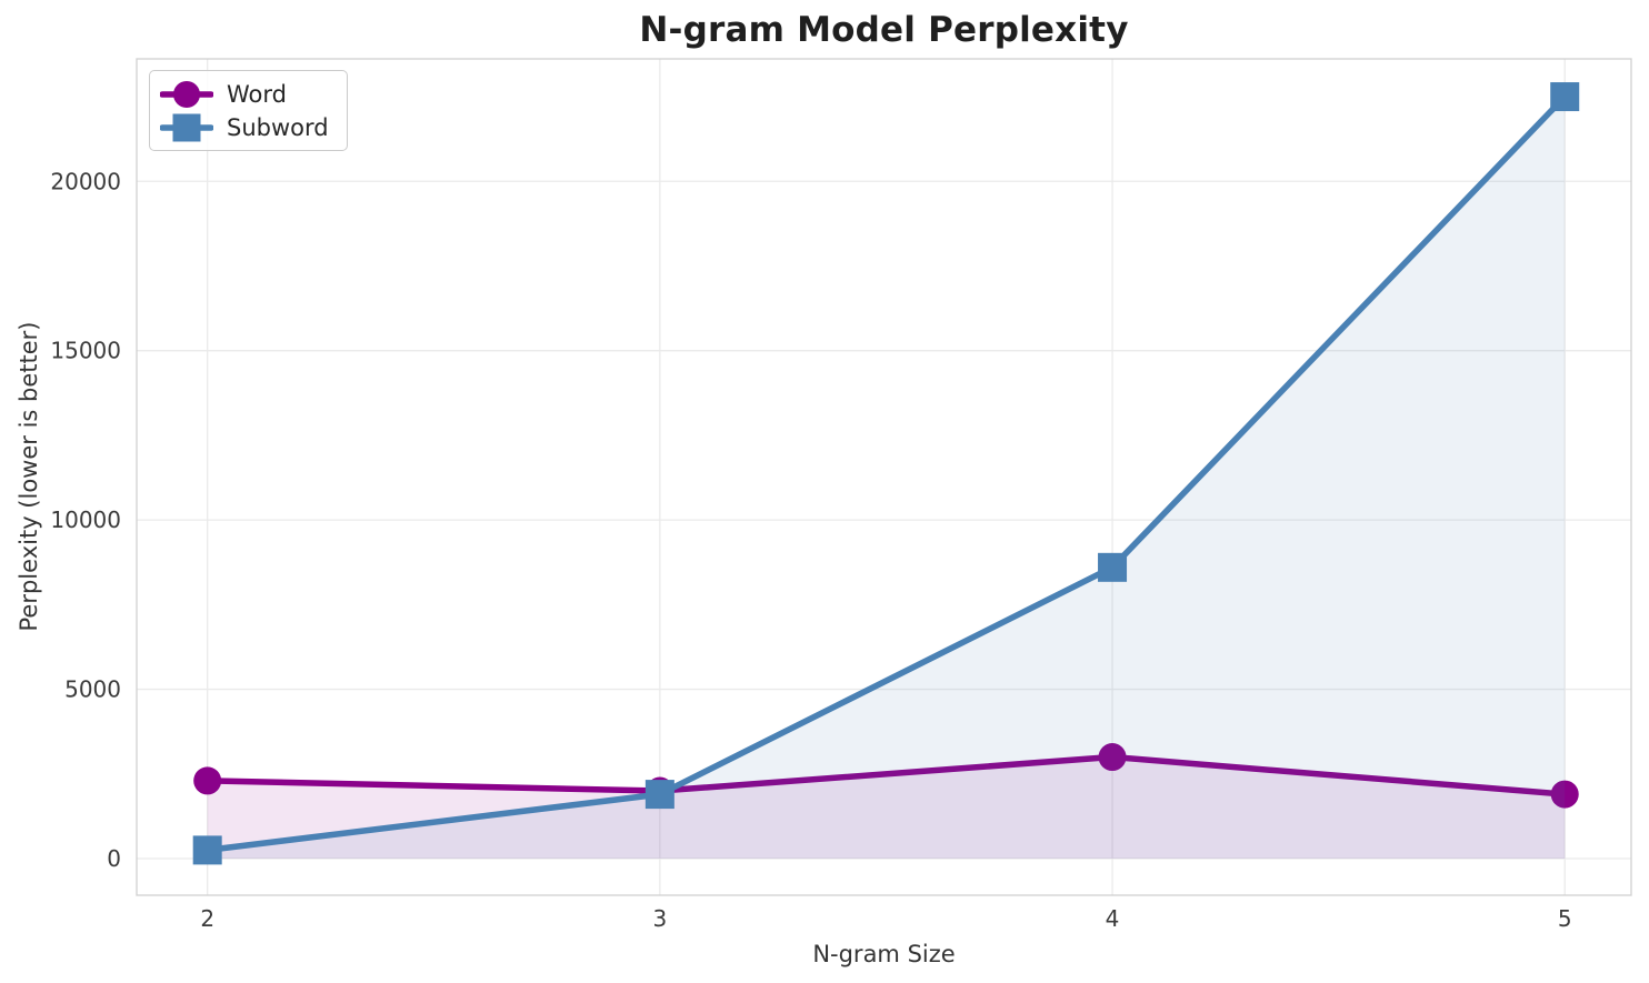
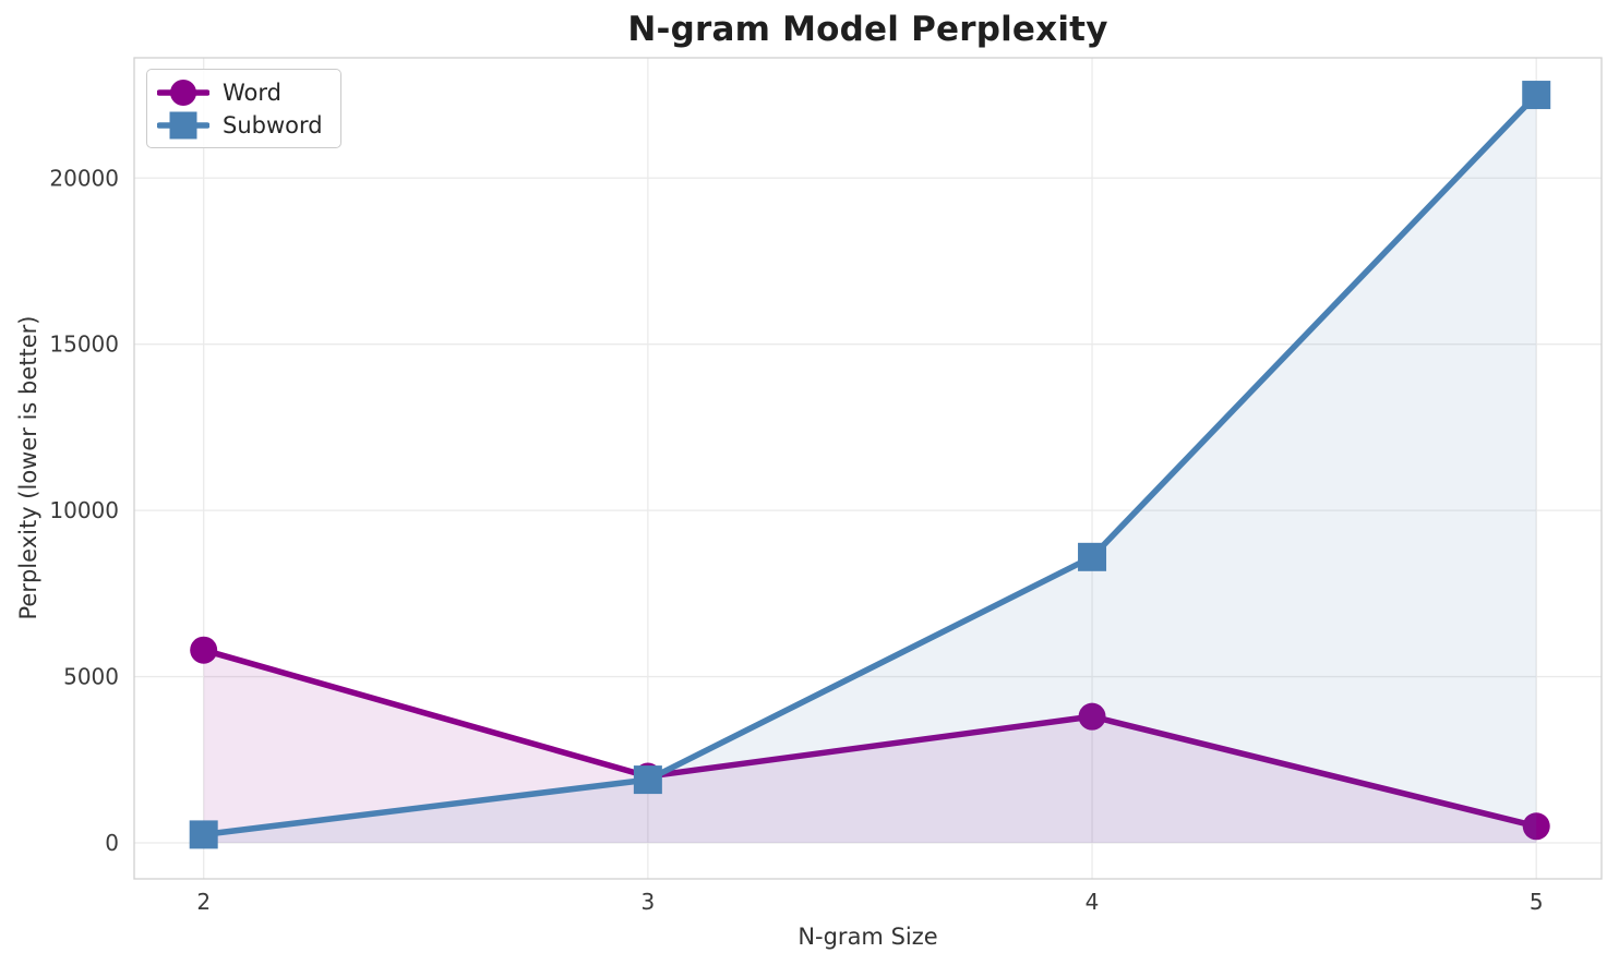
Word/2: 2300 -> 5800
Word/4: 3000 -> 3800
Word/5: 1900 -> 500
